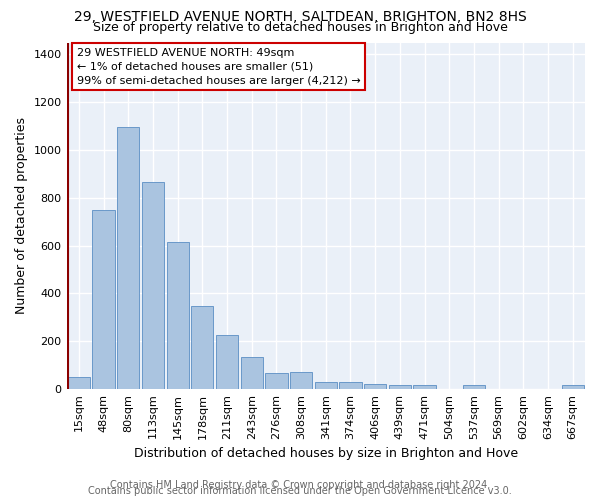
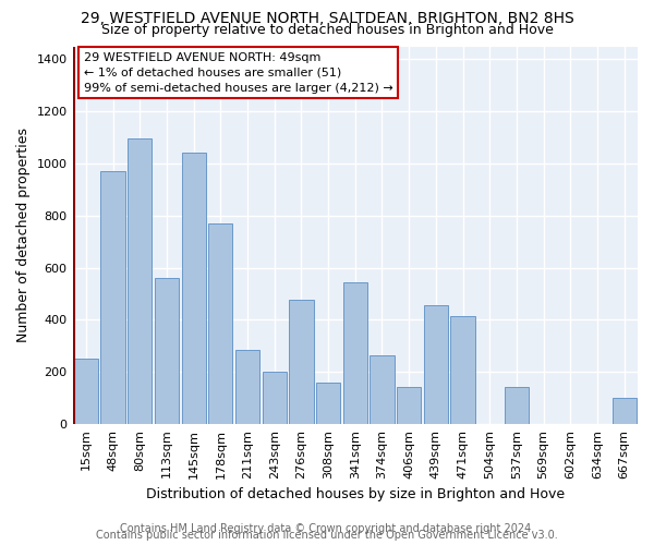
15sqm: 50 -> 250
48sqm: 750 -> 970
113sqm: 865 -> 560
145sqm: 615 -> 1040
178sqm: 345 -> 770
211sqm: 225 -> 285
243sqm: 135 -> 200
276sqm: 65 -> 475
308sqm: 70 -> 160
341sqm: 30 -> 545
374sqm: 30 -> 265
406sqm: 20 -> 140
439sqm: 15 -> 455
471sqm: 15 -> 415
537sqm: 15 -> 140
667sqm: 15 -> 100
